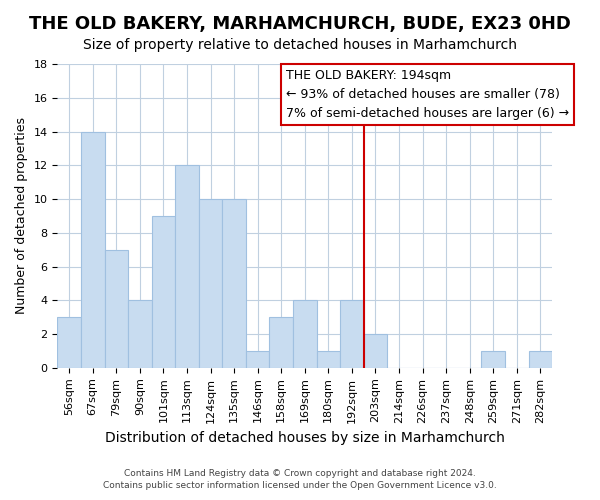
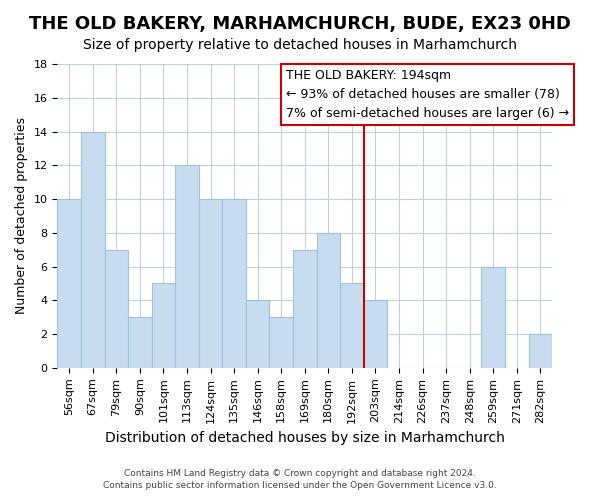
56sqm: 3 -> 10
90sqm: 4 -> 3
101sqm: 9 -> 5
146sqm: 1 -> 4
169sqm: 4 -> 7
180sqm: 1 -> 8
192sqm: 4 -> 5
203sqm: 2 -> 4
259sqm: 1 -> 6
282sqm: 1 -> 2
